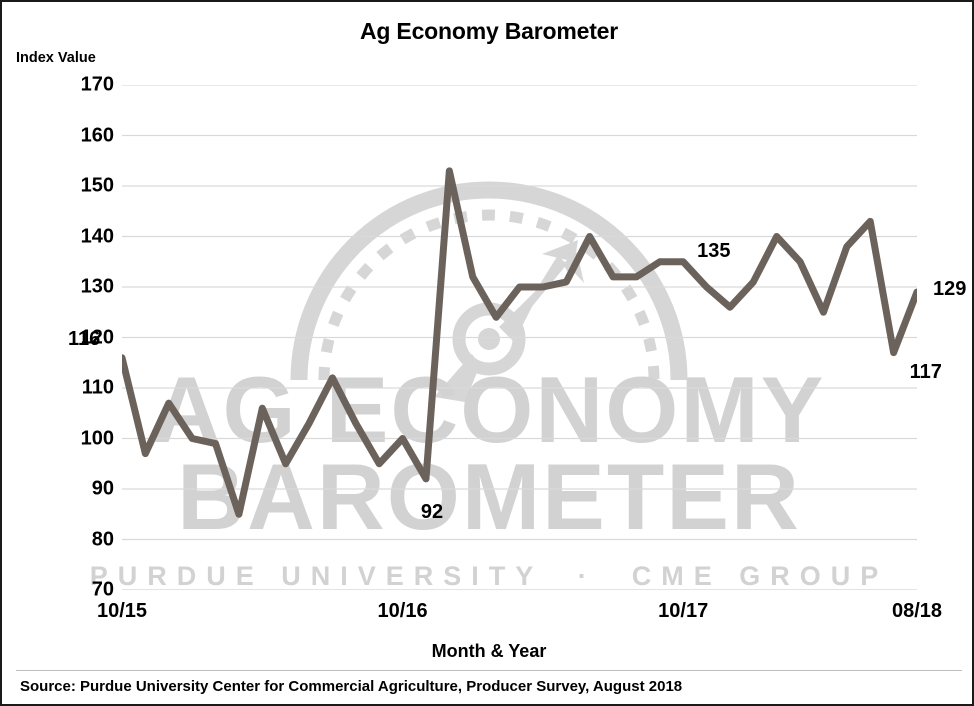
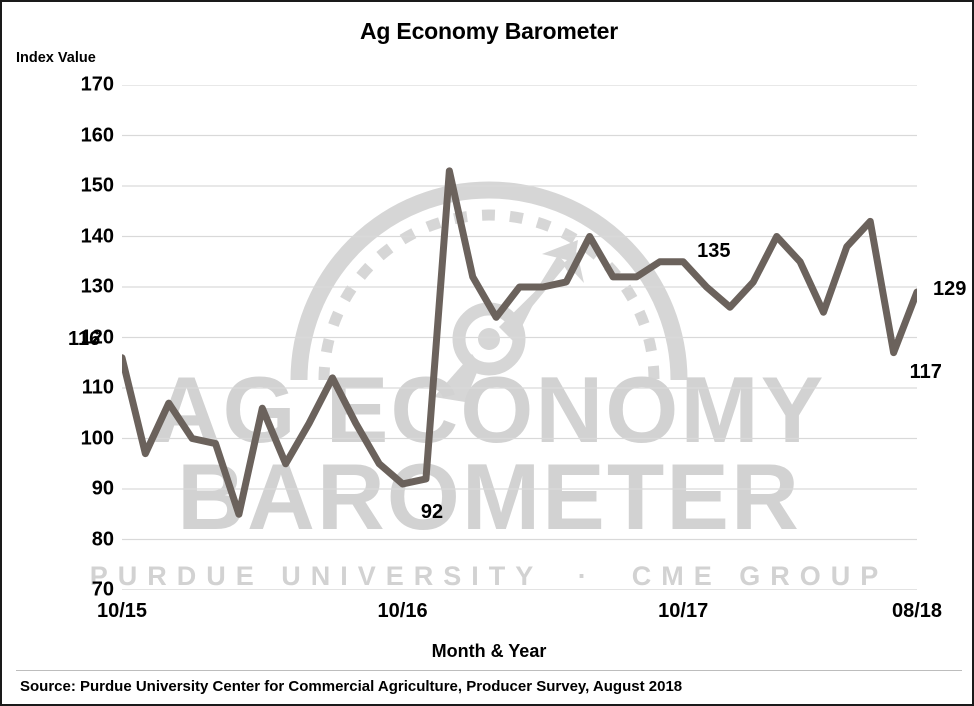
10/16: 100 -> 91
